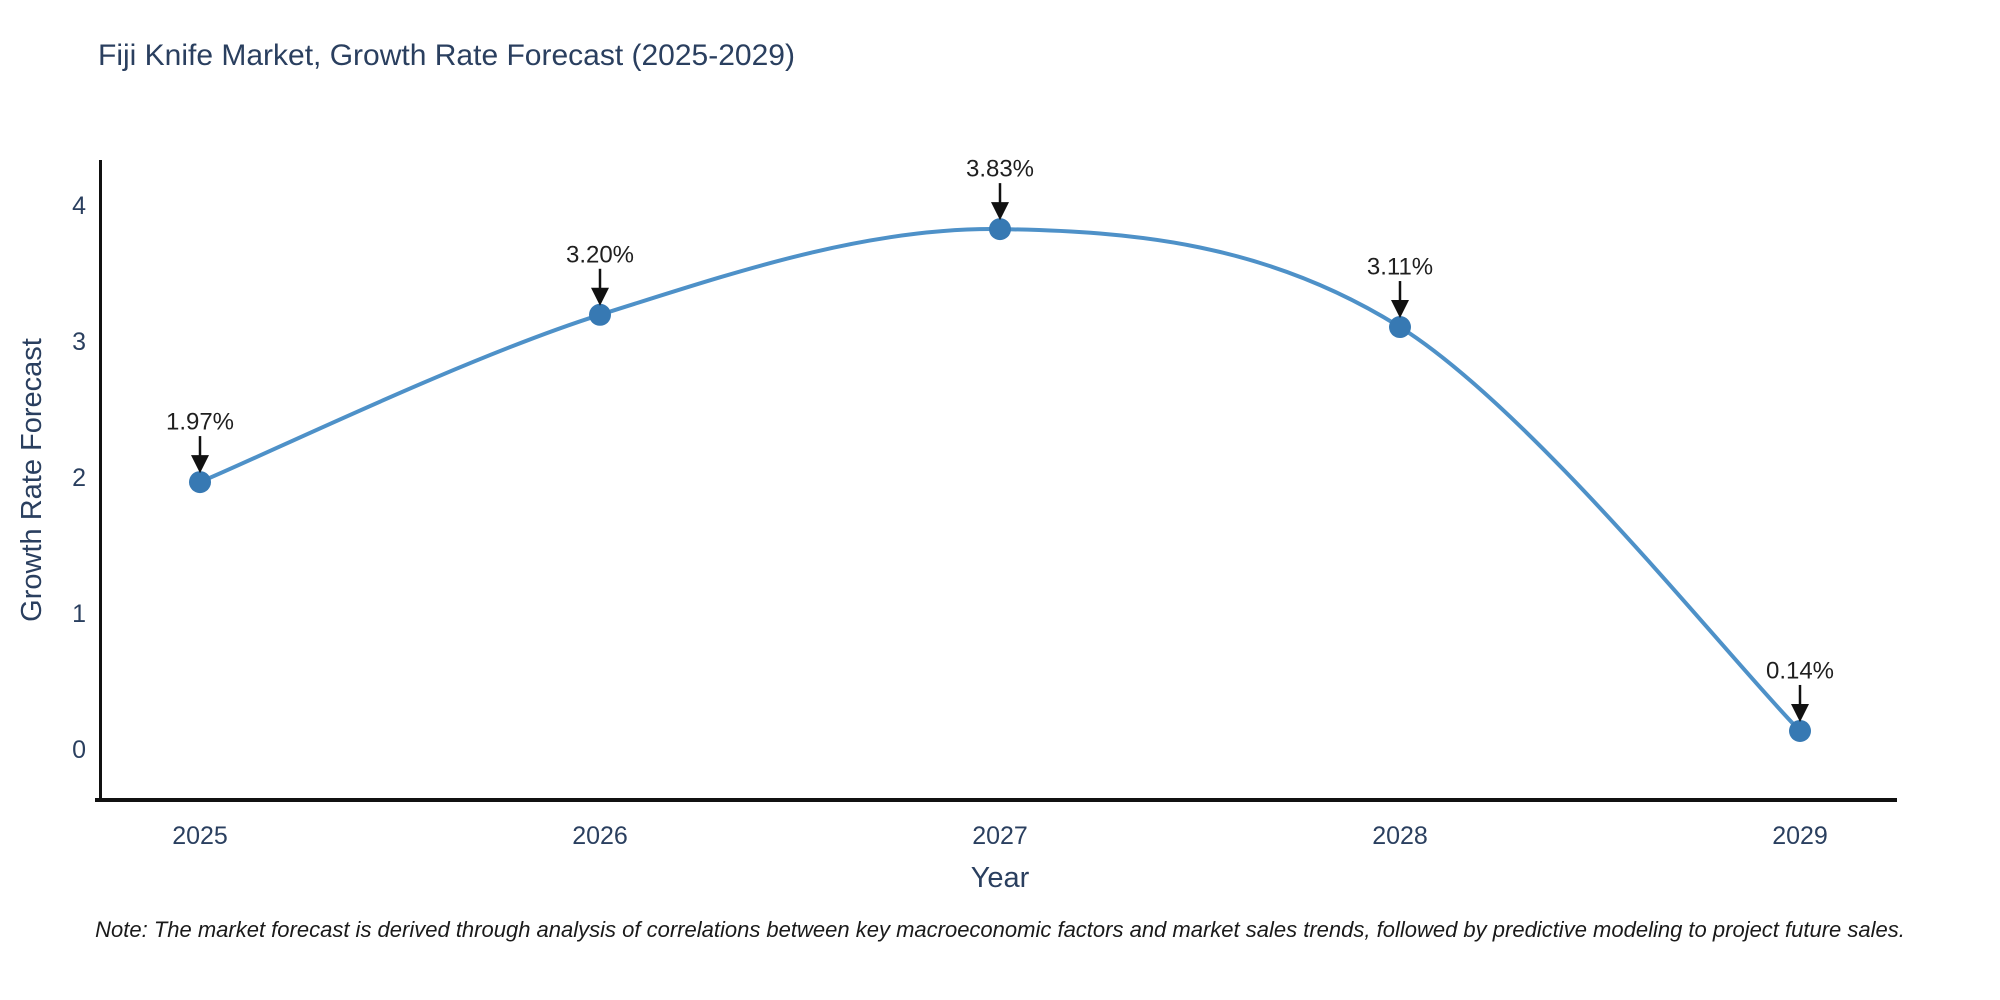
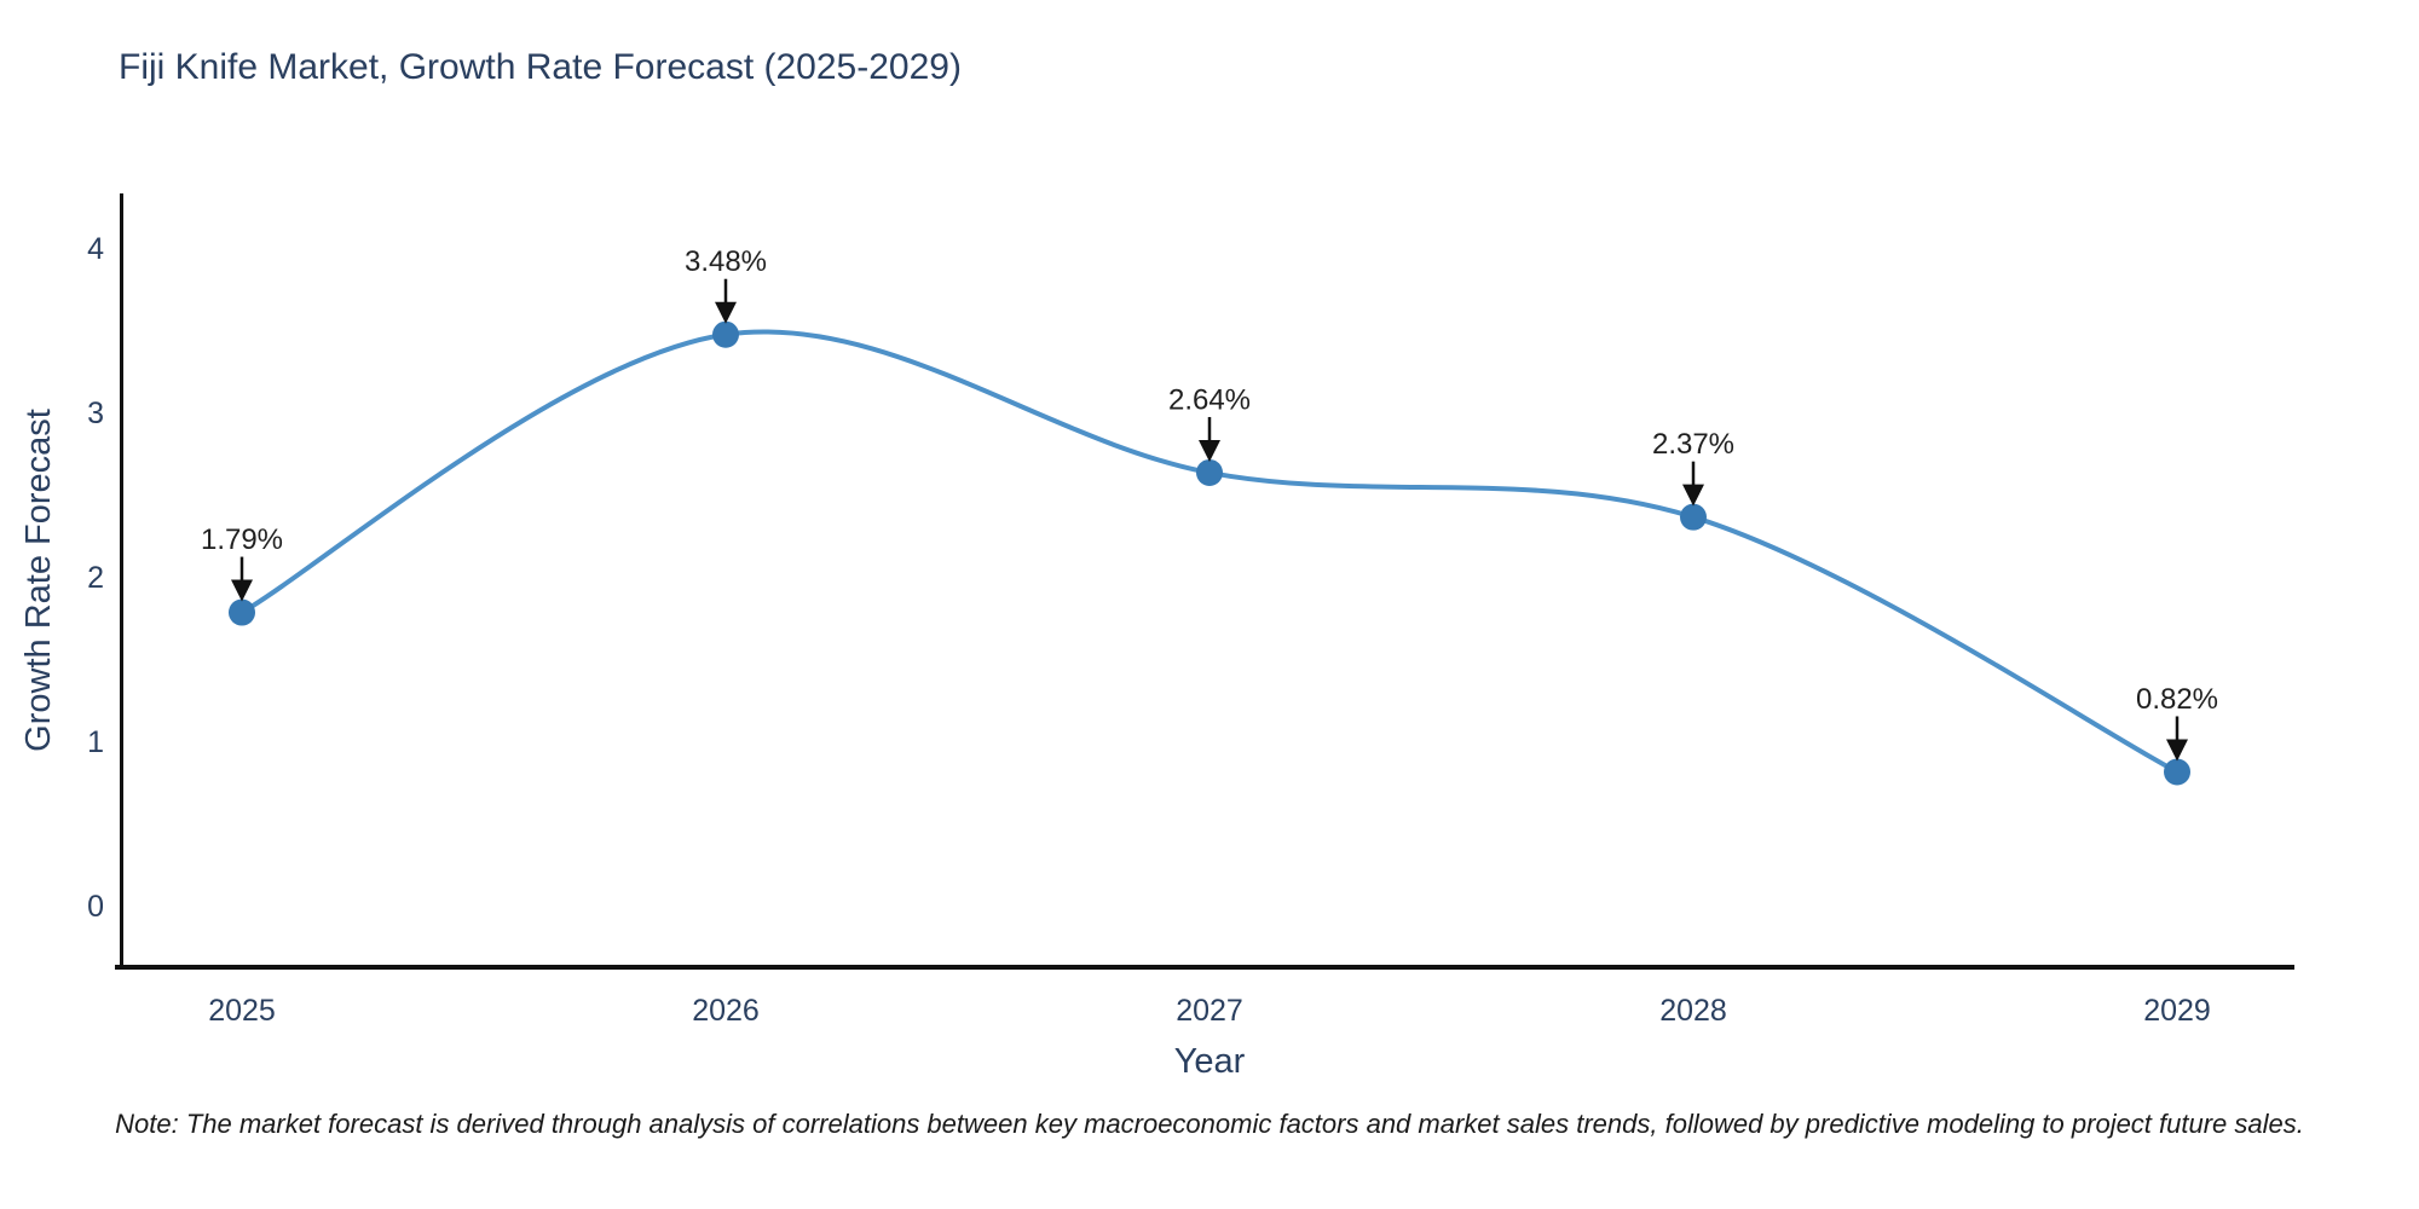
2025: 1.97% -> 1.79%
2026: 3.20% -> 3.48%
2027: 3.83% -> 2.64%
2028: 3.11% -> 2.37%
2029: 0.14% -> 0.82%
